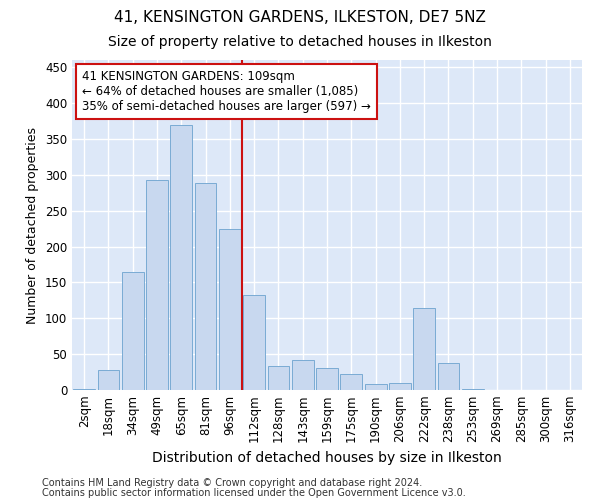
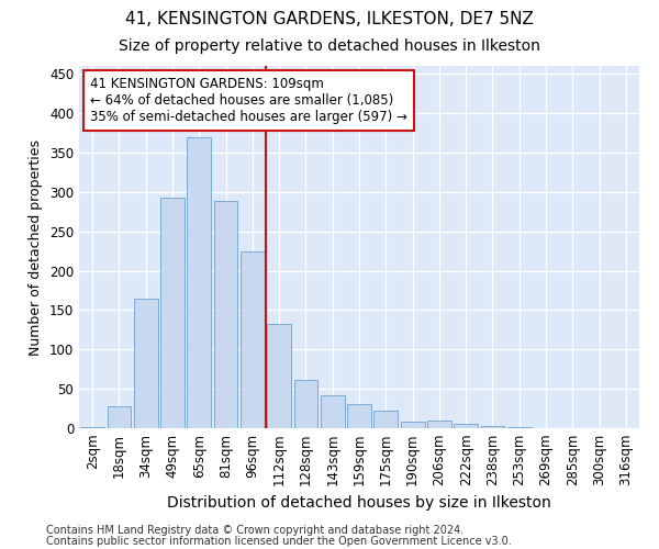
128sqm: 34 -> 62
222sqm: 114 -> 5
238sqm: 38 -> 3
